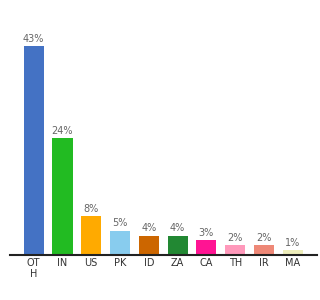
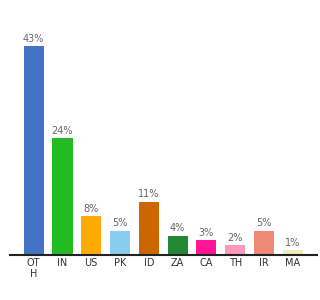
ID: 4% -> 11%
IR: 2% -> 5%
